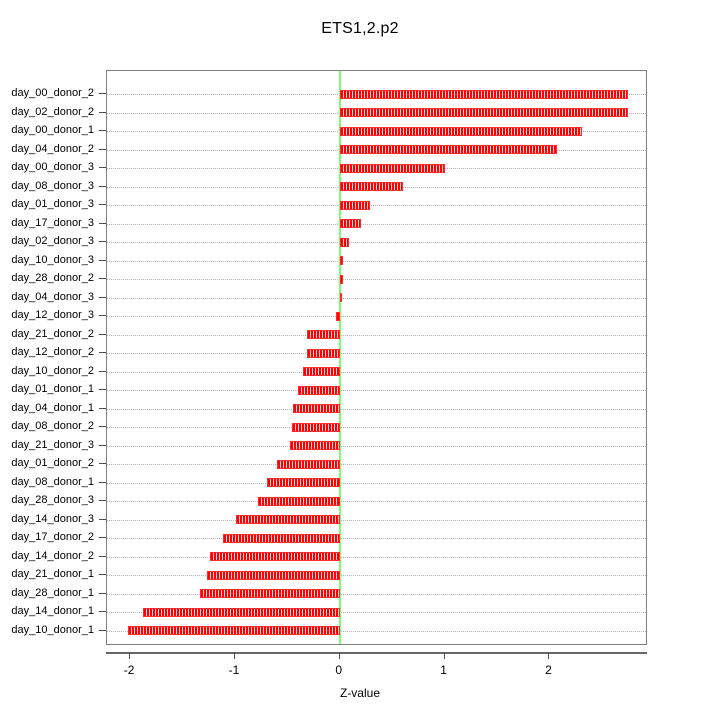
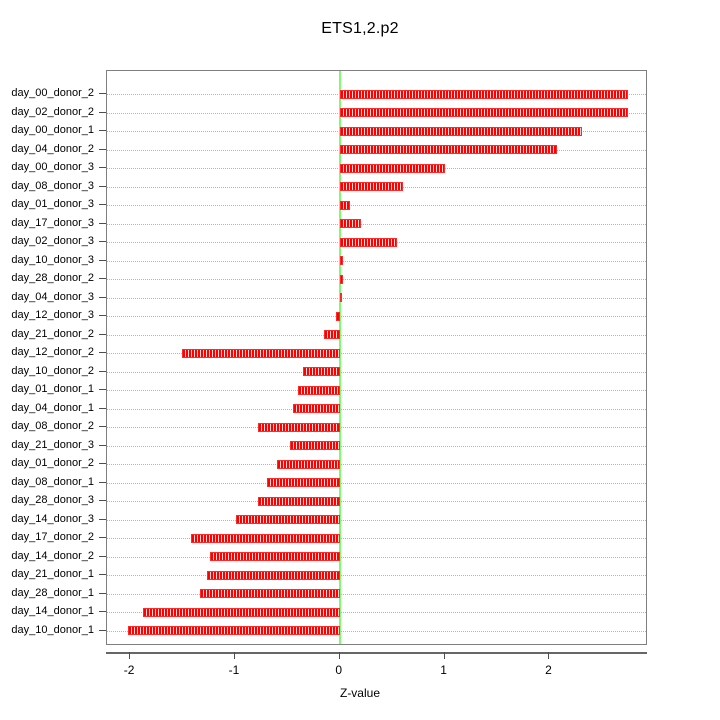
day_01_donor_3: 0.29 -> 0.10
day_02_donor_3: 0.09 -> 0.55
day_21_donor_2: -0.31 -> -0.15
day_12_donor_2: -0.31 -> -1.50
day_08_donor_2: -0.46 -> -0.78
day_17_donor_2: -1.11 -> -1.42
